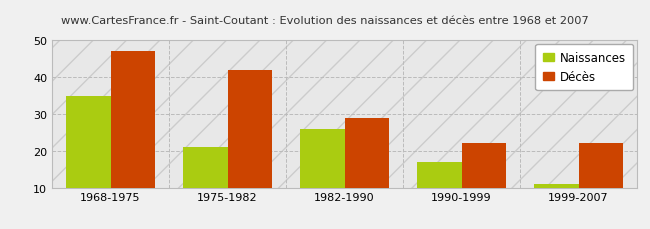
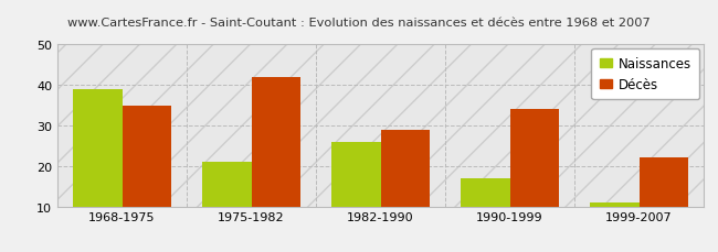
Naissances/1968-1975: 35 -> 39
Décès/1968-1975: 47 -> 35
Décès/1990-1999: 22 -> 34
